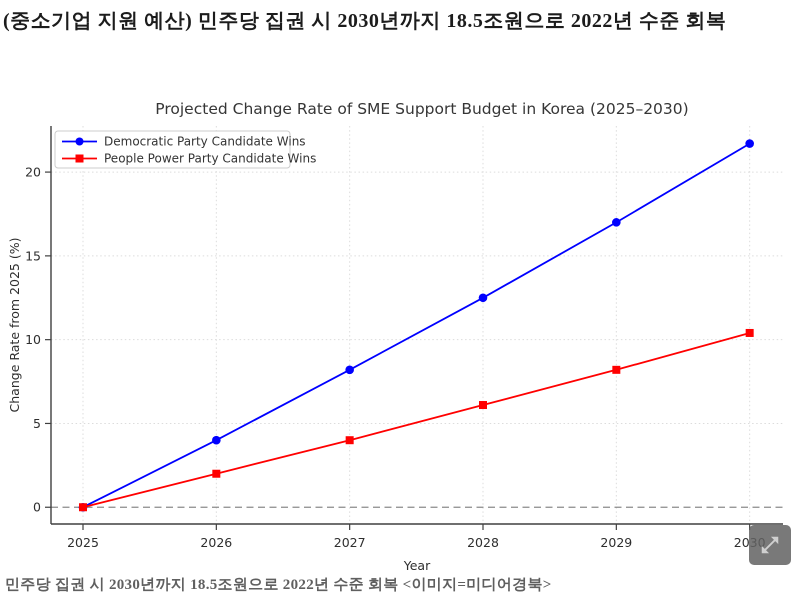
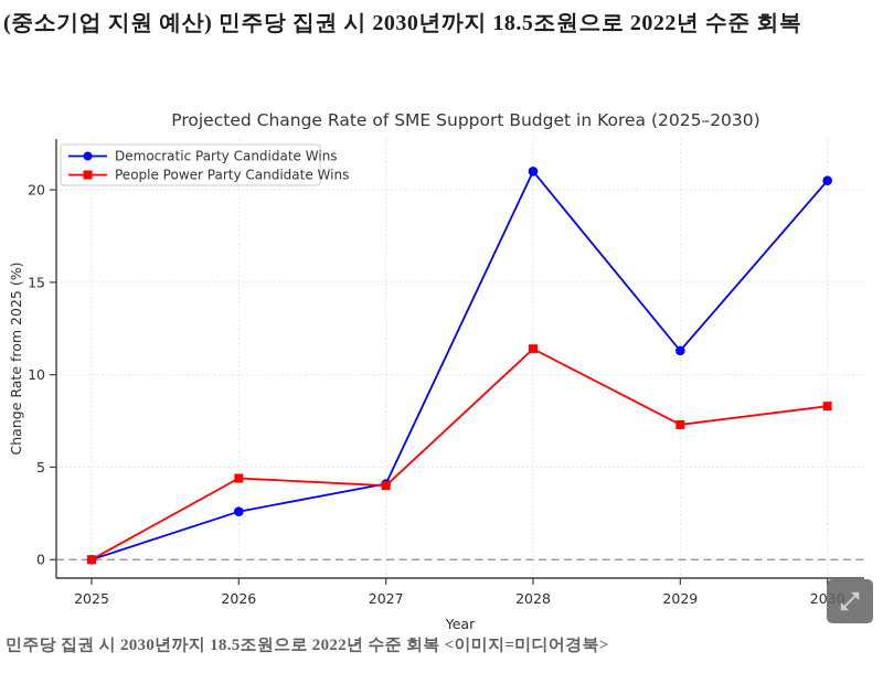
Democratic Party Candidate Wins/2026: 4.0 -> 2.6
People Power Party Candidate Wins/2026: 2.0 -> 4.4
Democratic Party Candidate Wins/2027: 8.2 -> 4.1
Democratic Party Candidate Wins/2028: 12.5 -> 21.0
People Power Party Candidate Wins/2028: 6.1 -> 11.4
Democratic Party Candidate Wins/2029: 17.0 -> 11.3
People Power Party Candidate Wins/2029: 8.2 -> 7.3
Democratic Party Candidate Wins/2030: 21.7 -> 20.5
People Power Party Candidate Wins/2030: 10.4 -> 8.3
